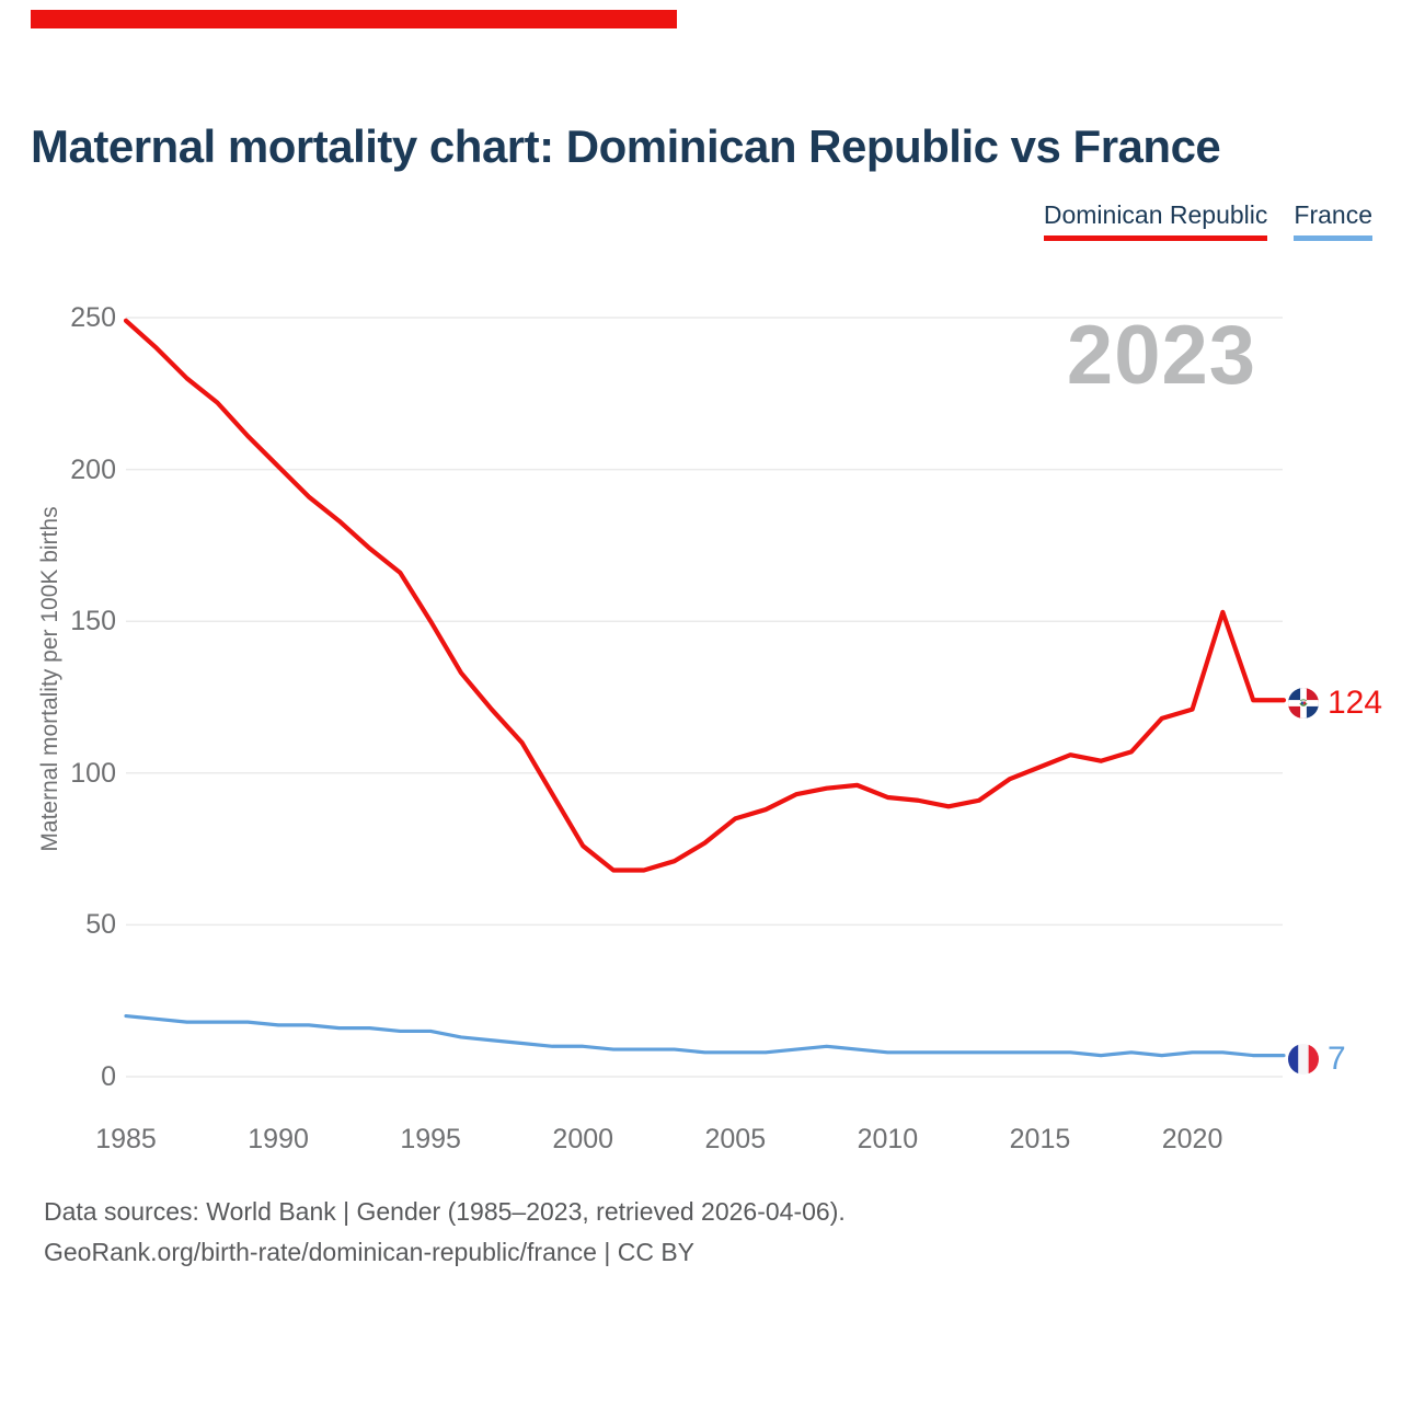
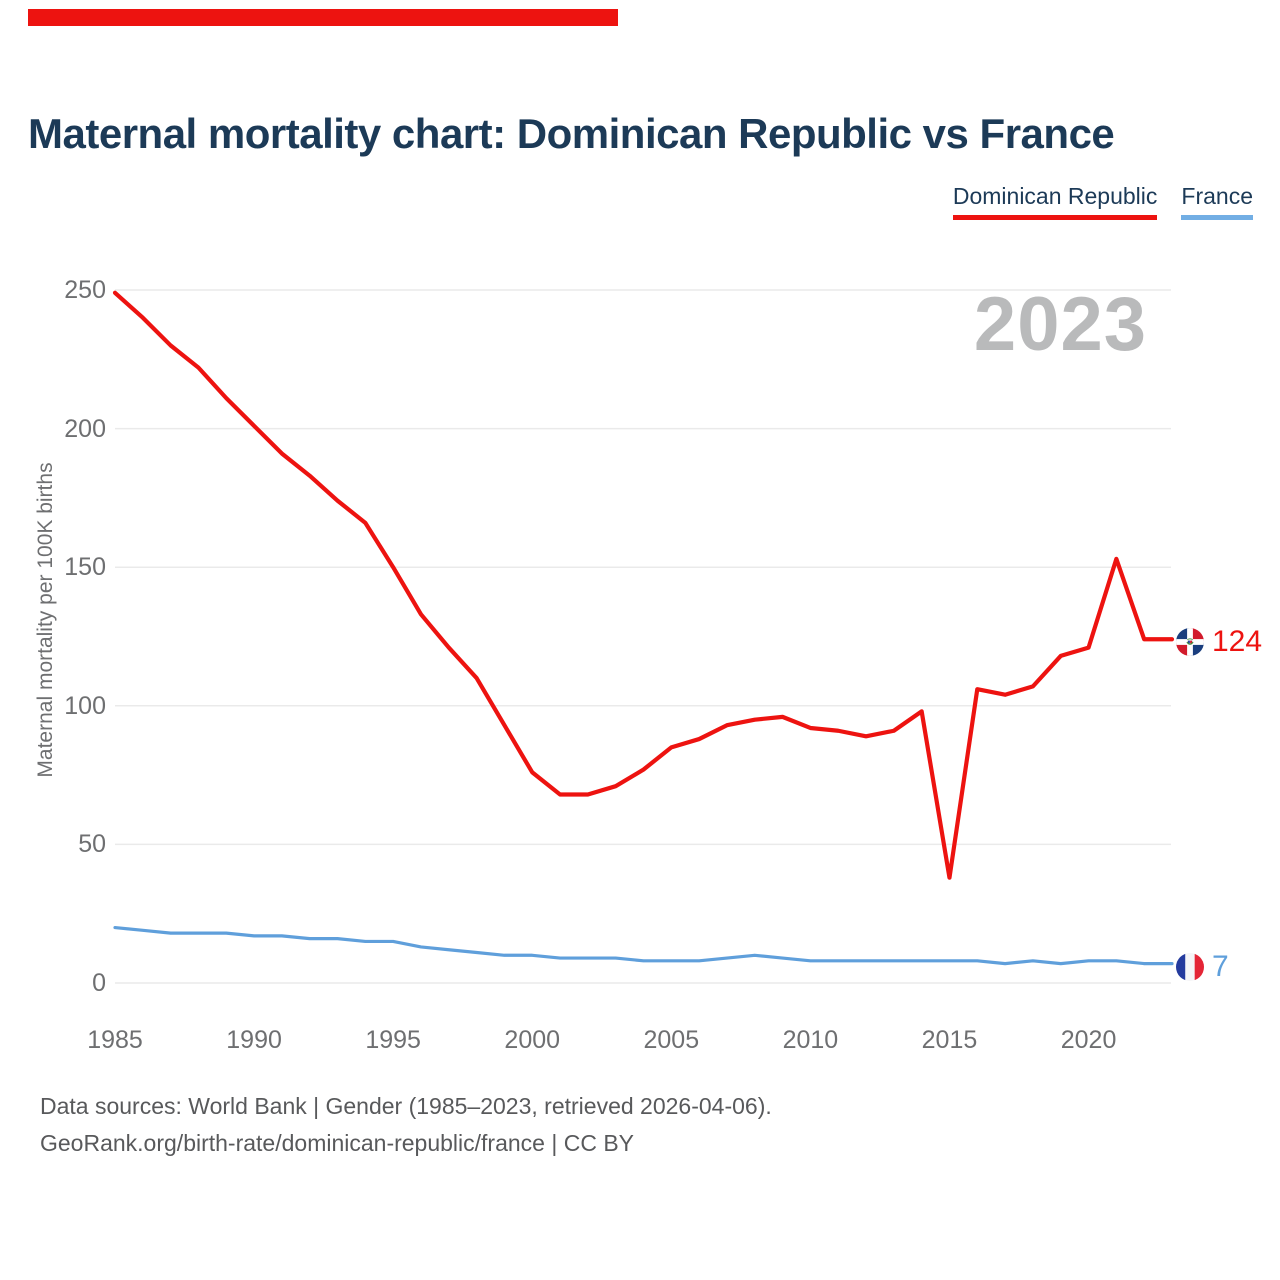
Dominican Republic/2015: 102 -> 38
